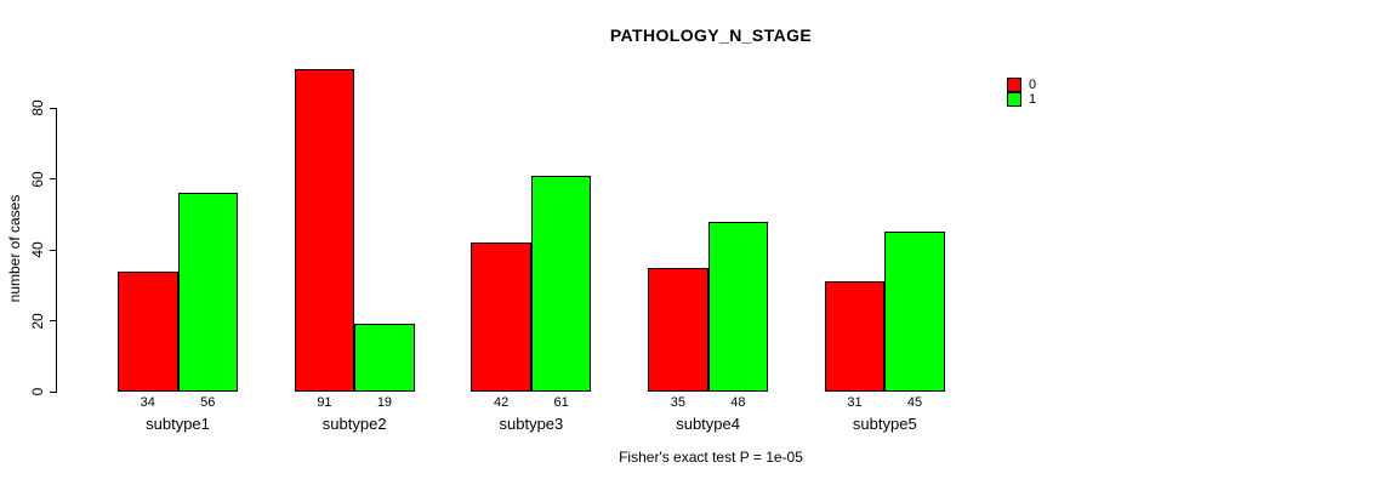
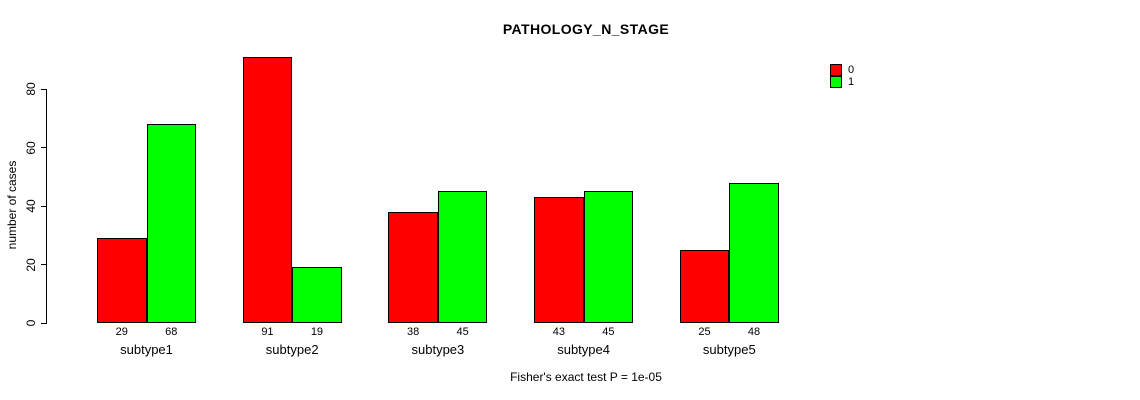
0/subtype1: 34 -> 29
1/subtype1: 56 -> 68
0/subtype3: 42 -> 38
1/subtype3: 61 -> 45
0/subtype4: 35 -> 43
1/subtype4: 48 -> 45
0/subtype5: 31 -> 25
1/subtype5: 45 -> 48
